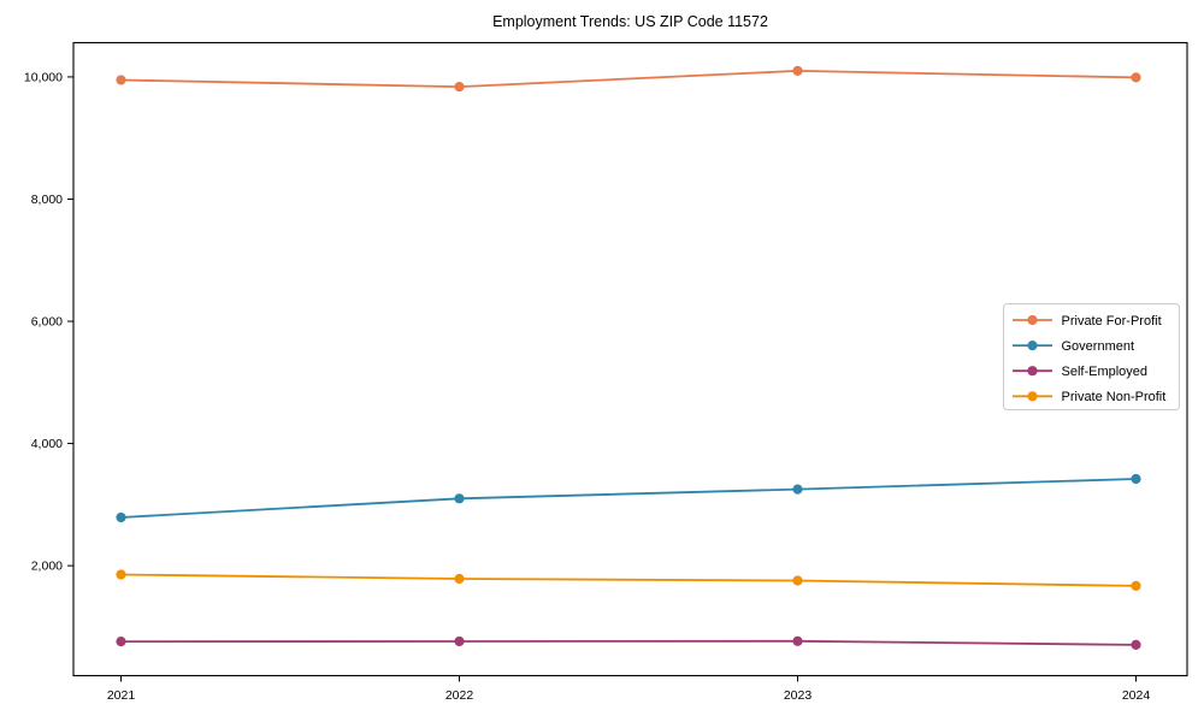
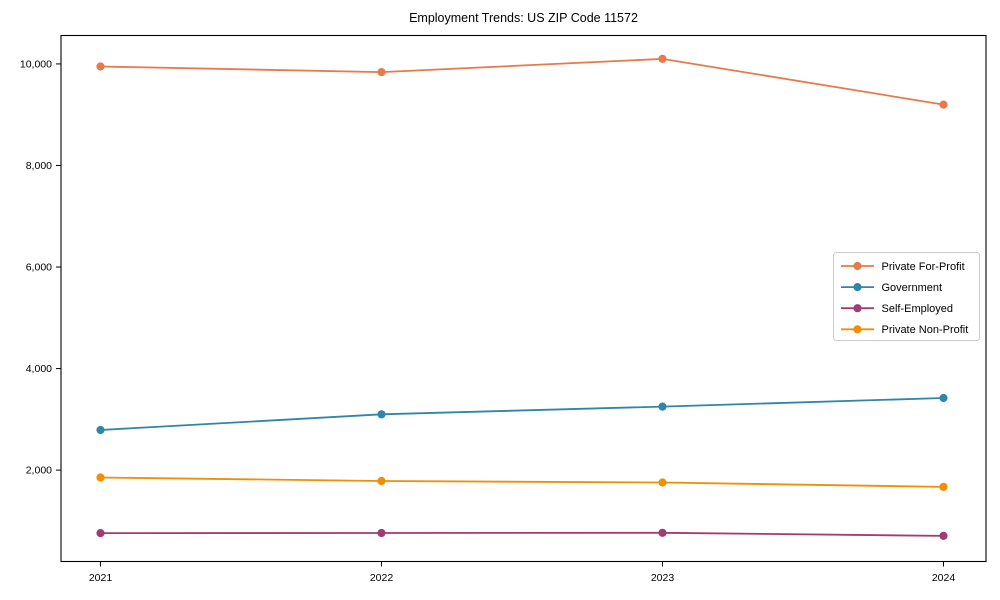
Private For-Profit/2024: 10000 -> 9200
